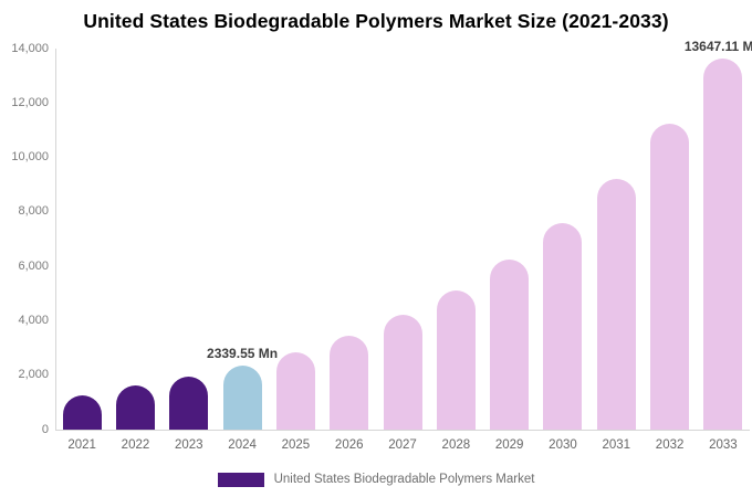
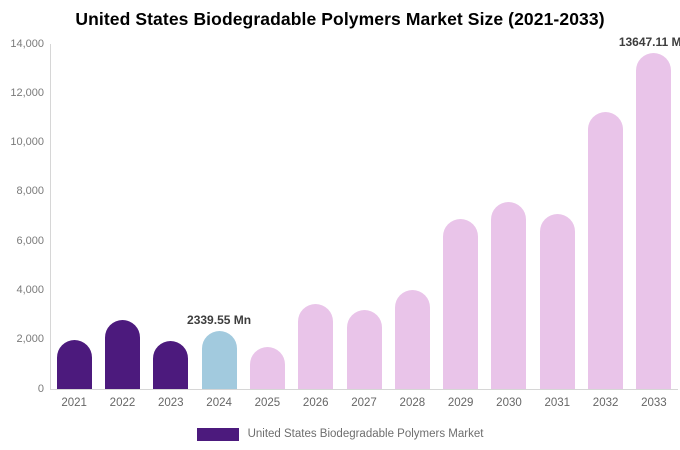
2021: 1200 -> 2000
2022: 1600 -> 2800
2025: 2800 -> 1700
2027: 4200 -> 3200
2028: 5100 -> 4000
2029: 6200 -> 6900
2031: 9200 -> 7100
